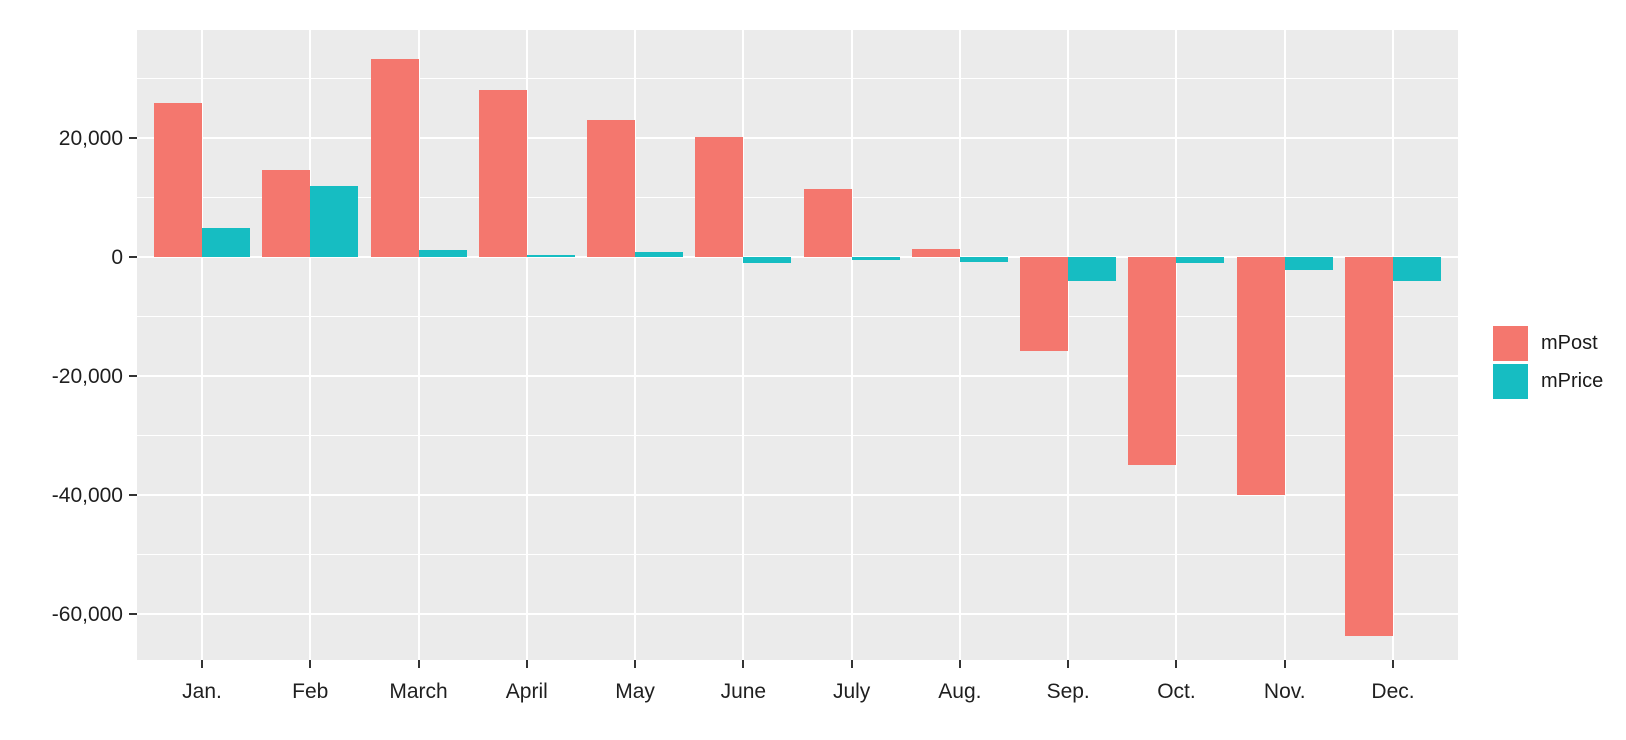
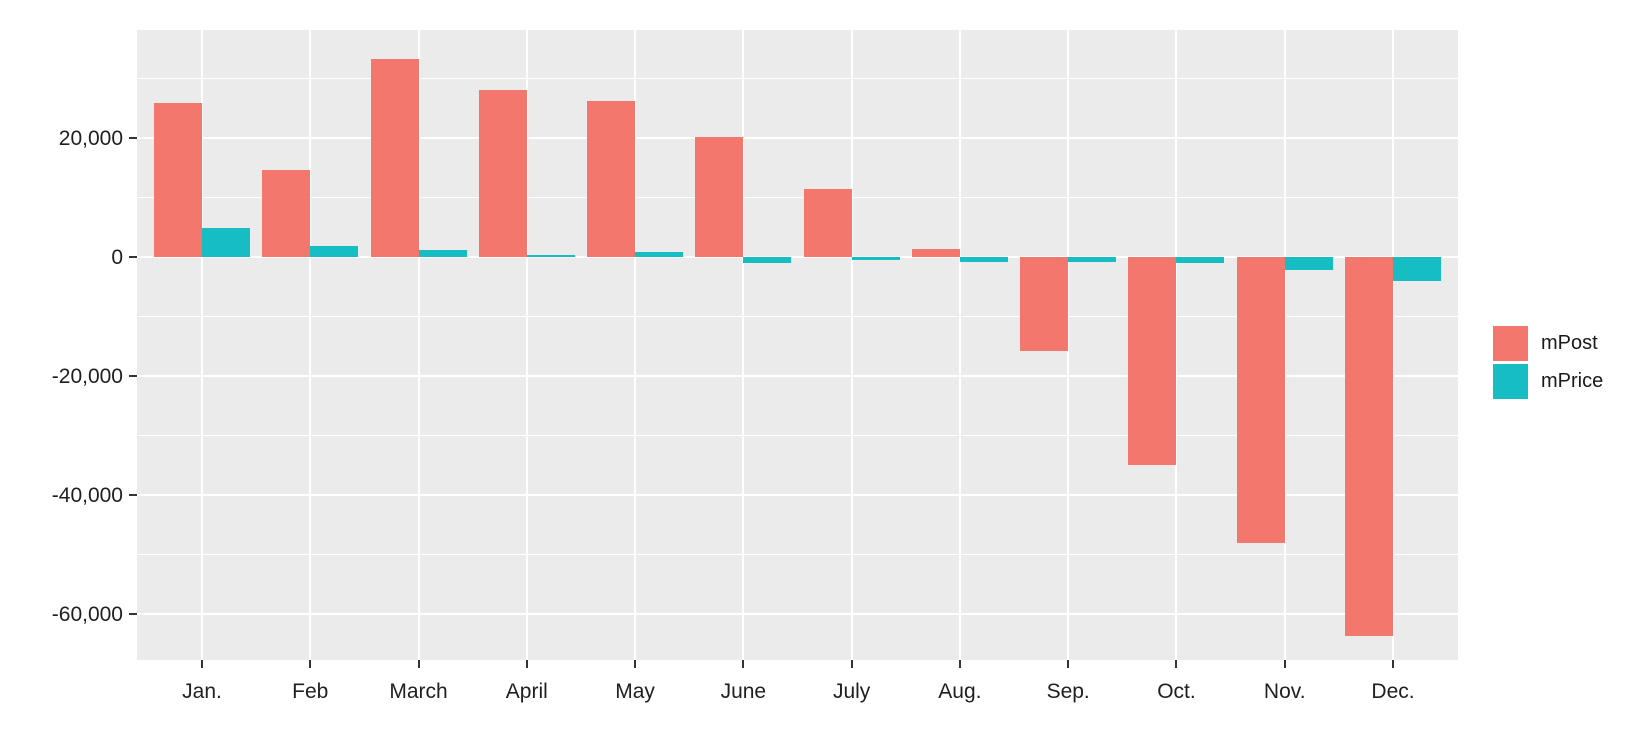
mPrice/Feb: 12000 -> 2000
mPost/May: 23000 -> 26000
mPrice/Sep.: -4000 -> -1000
mPost/Nov.: -40000 -> -48000
